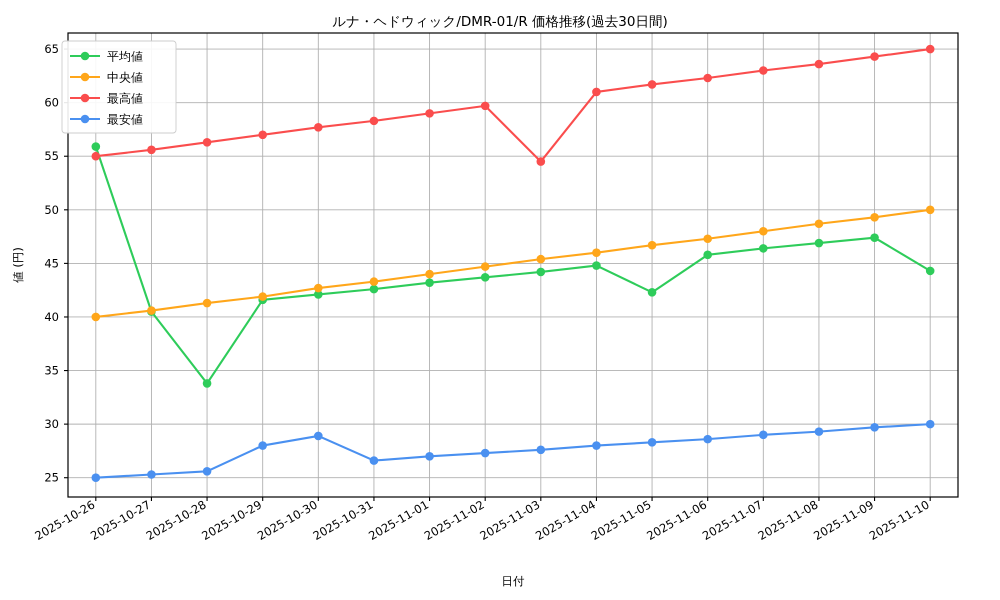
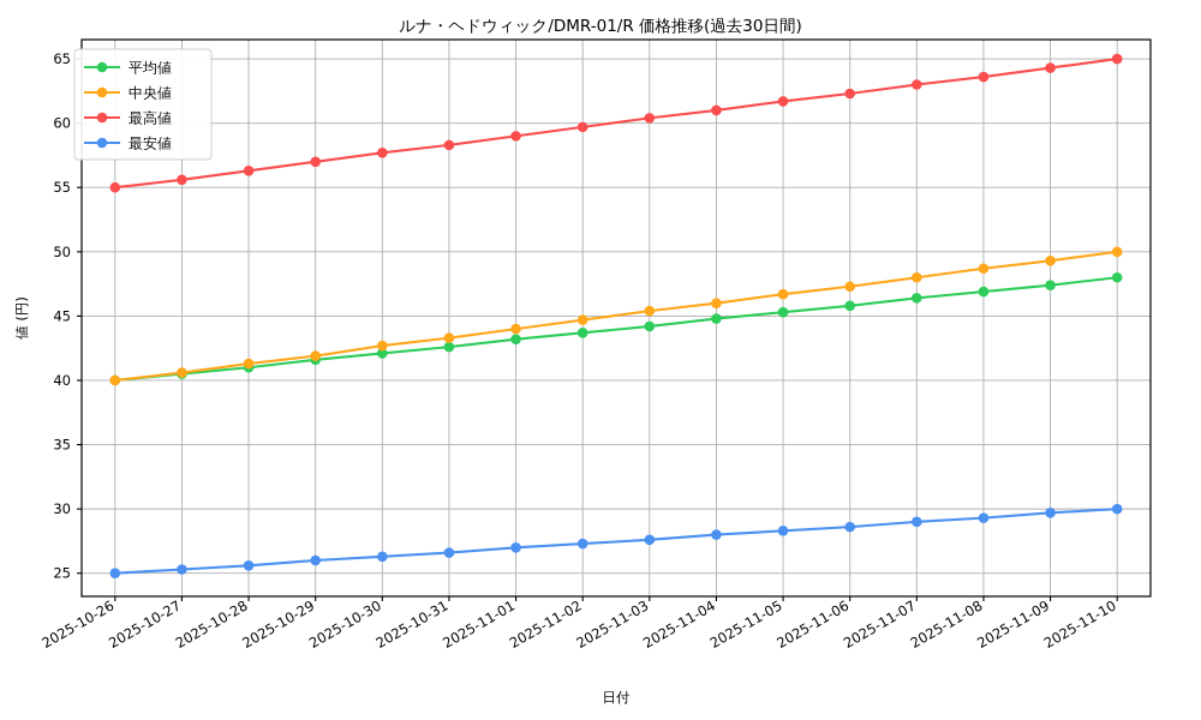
平均値/2025-10-26: 55.9 -> 40.0
平均値/2025-10-28: 33.8 -> 41.0
最安値/2025-10-29: 28.0 -> 26.0
最安値/2025-10-30: 28.9 -> 26.3
最高値/2025-11-03: 54.5 -> 60.4
平均値/2025-11-05: 42.3 -> 45.3
平均値/2025-11-10: 44.3 -> 48.0
